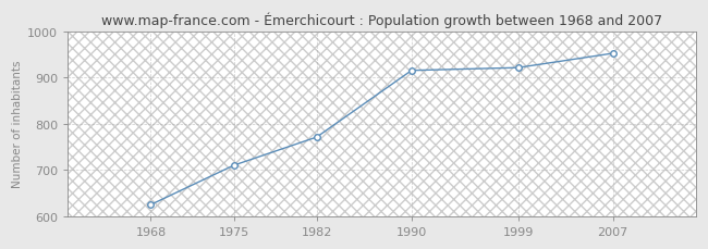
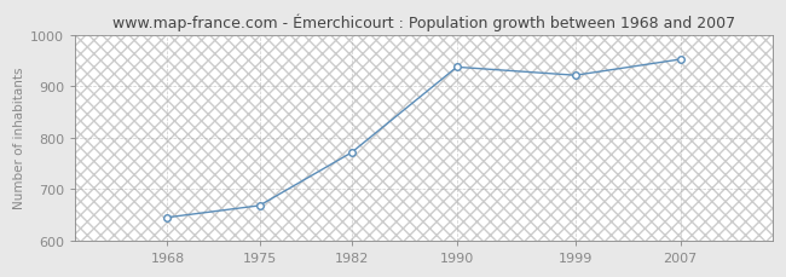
1968: 625 -> 645
1975: 710 -> 668
1990: 915 -> 937
